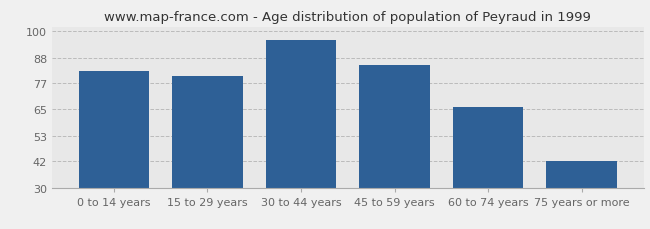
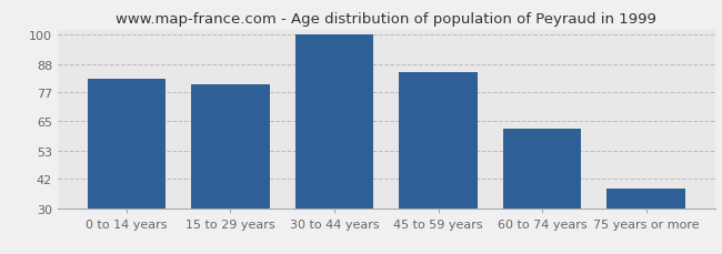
30 to 44 years: 96 -> 100
60 to 74 years: 66 -> 62
75 years or more: 42 -> 38
